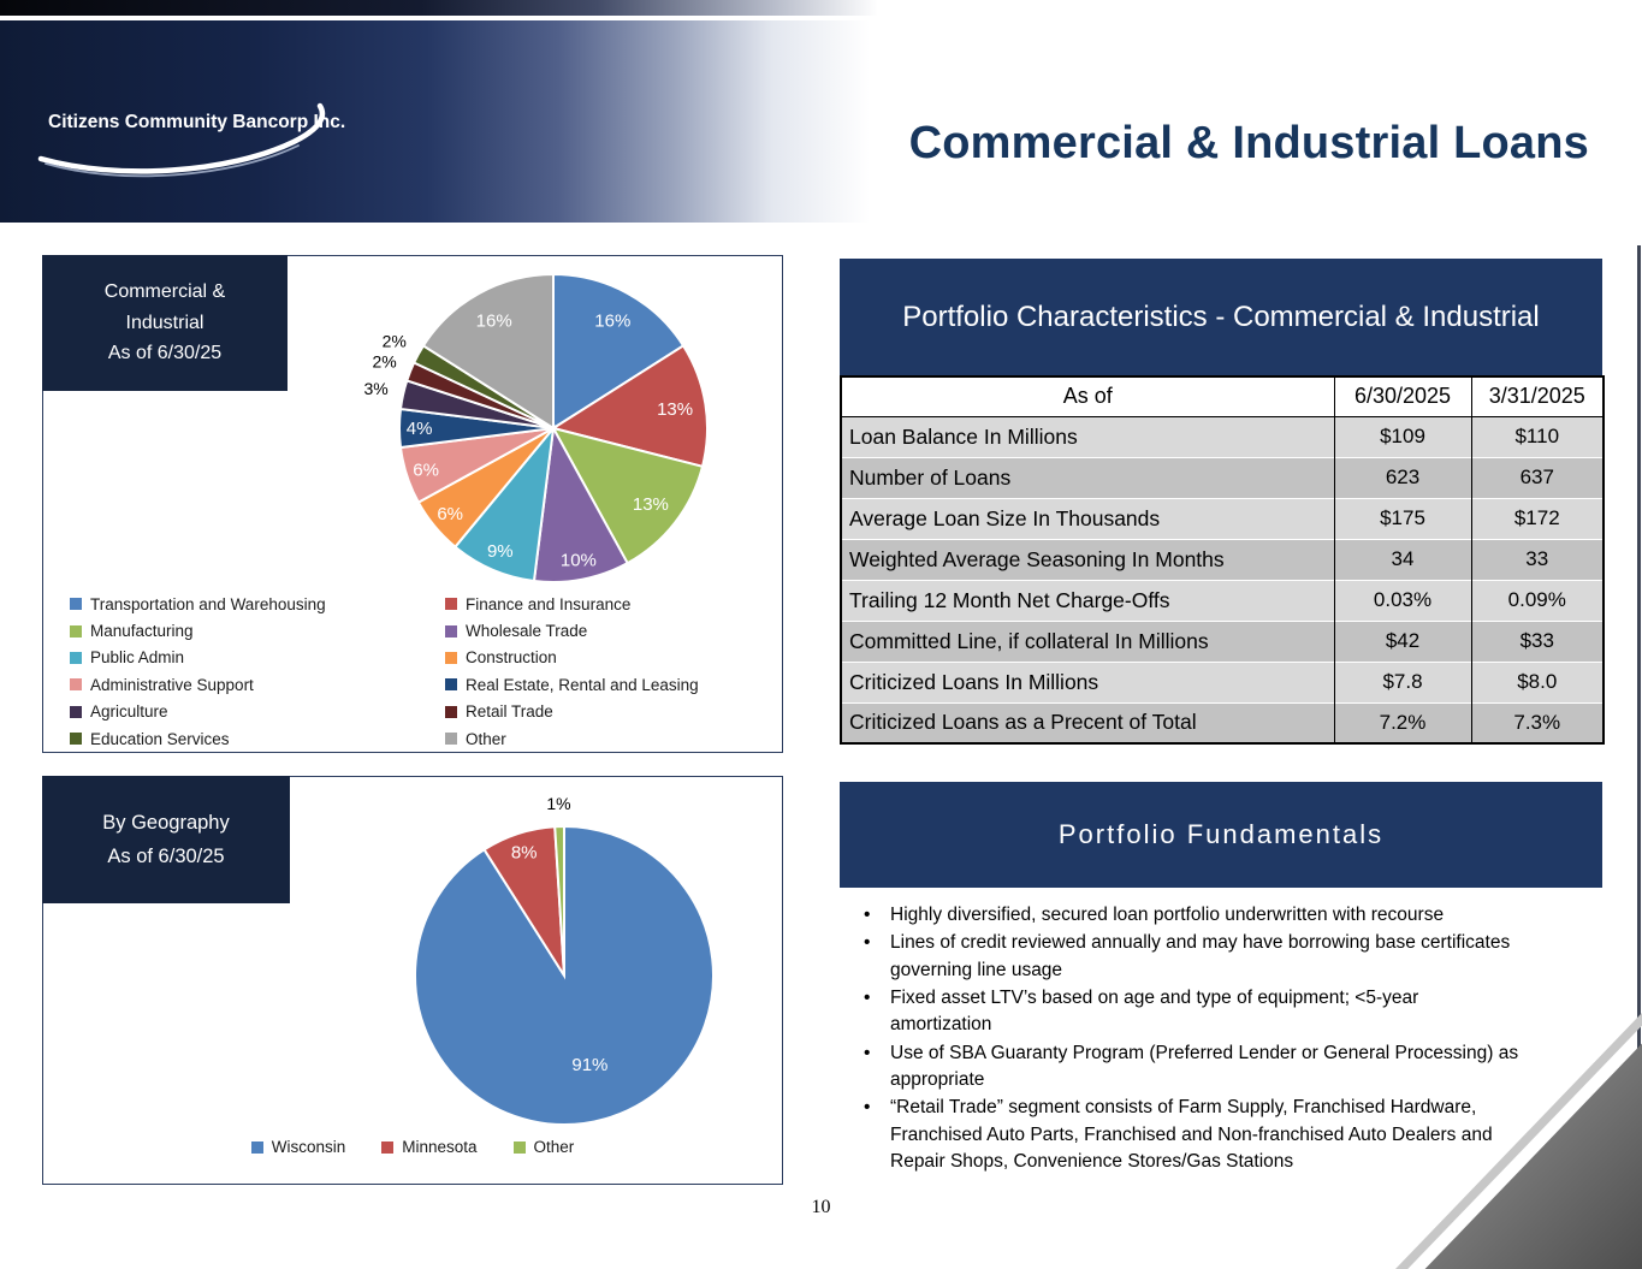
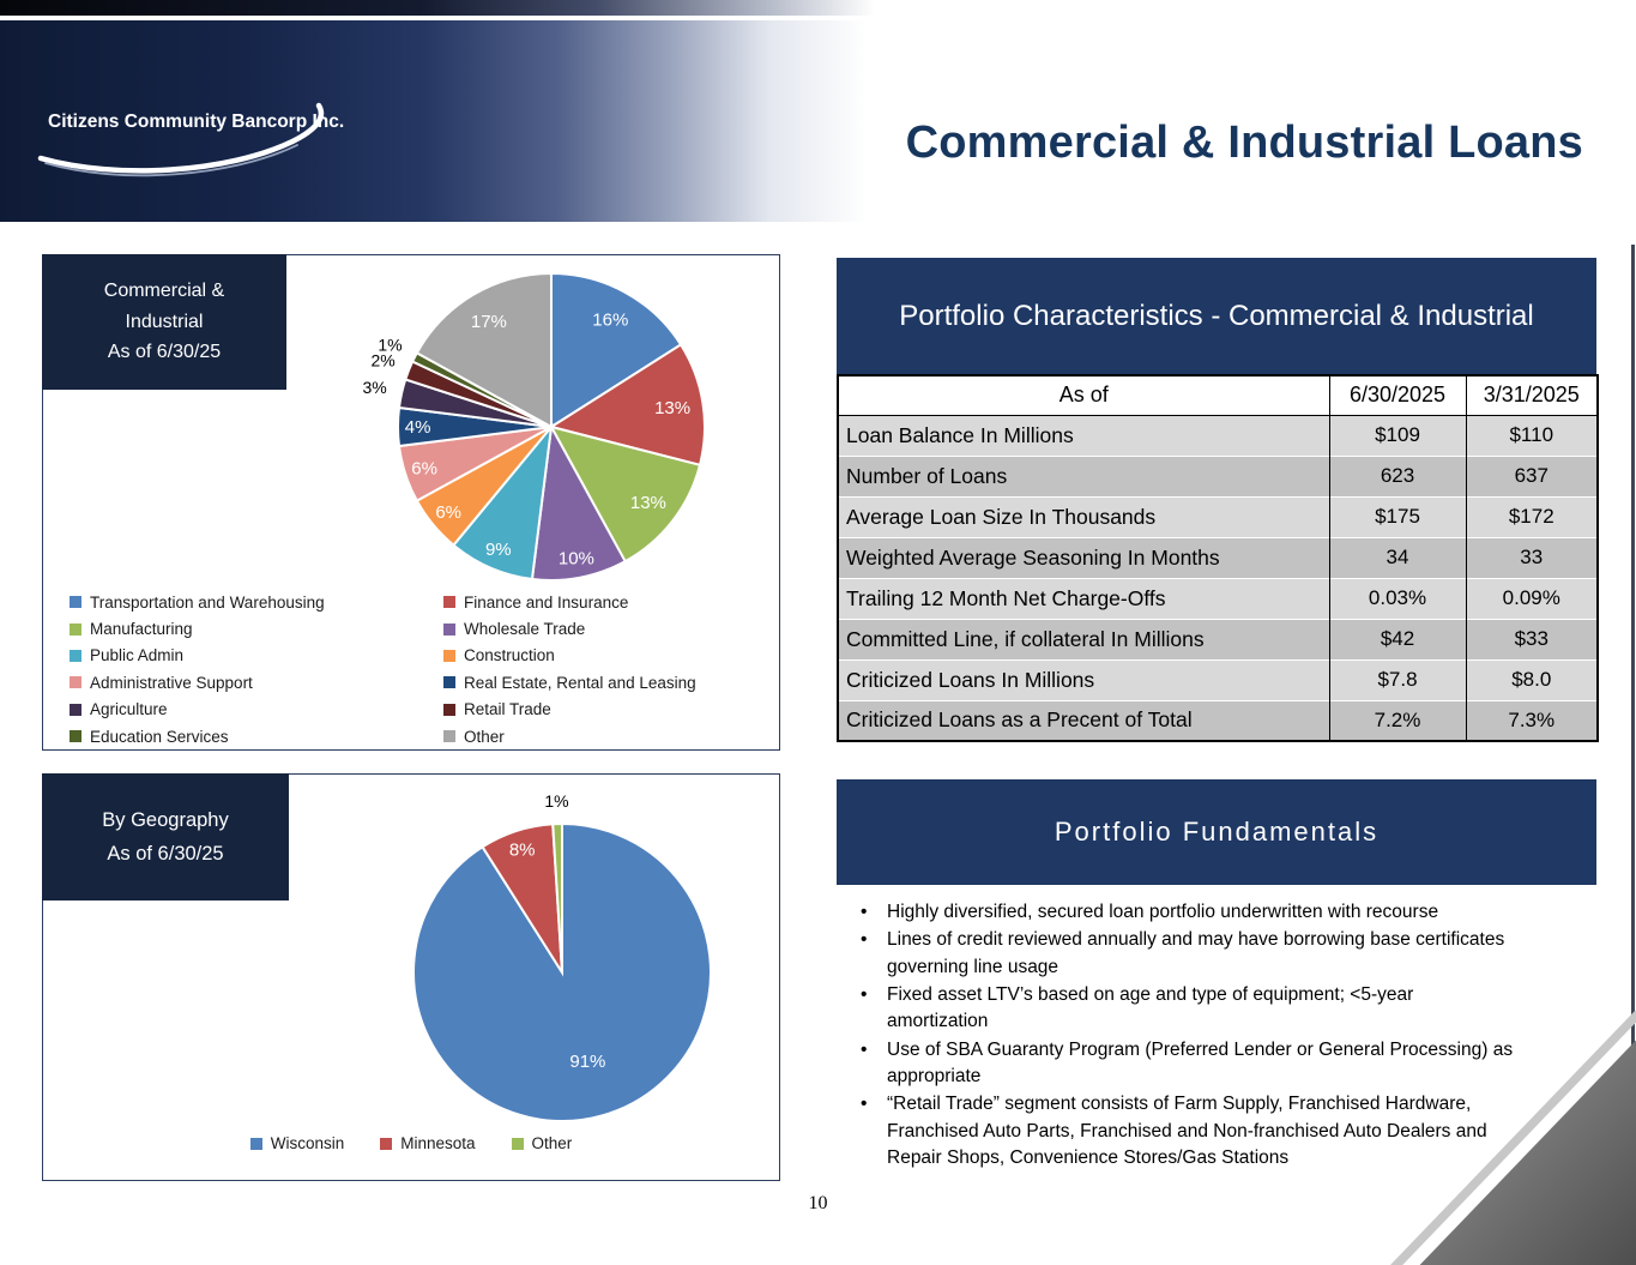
Commercial & Industrial As of 6/30/25/Education Services: 2% -> 1%
Commercial & Industrial As of 6/30/25/Other: 16% -> 17%
